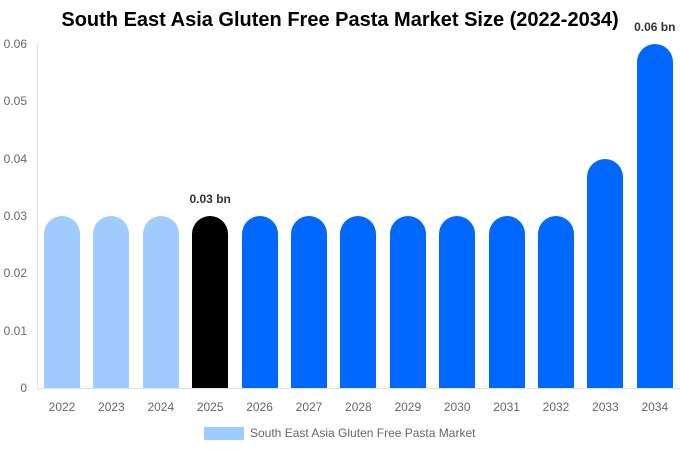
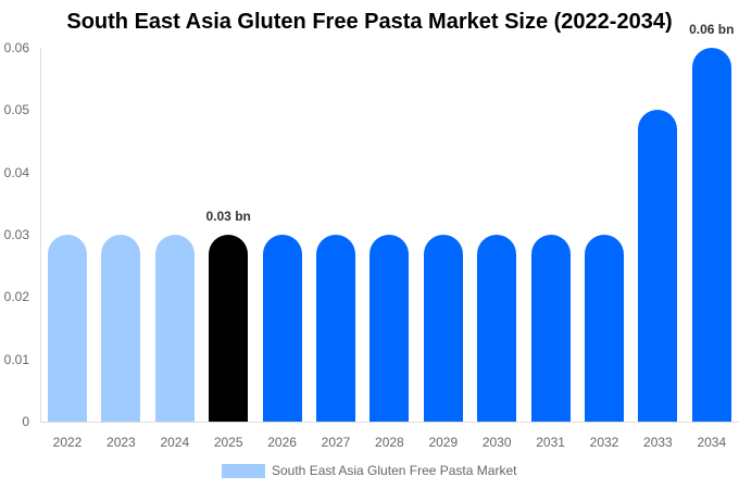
2033: 0.04 -> 0.05
